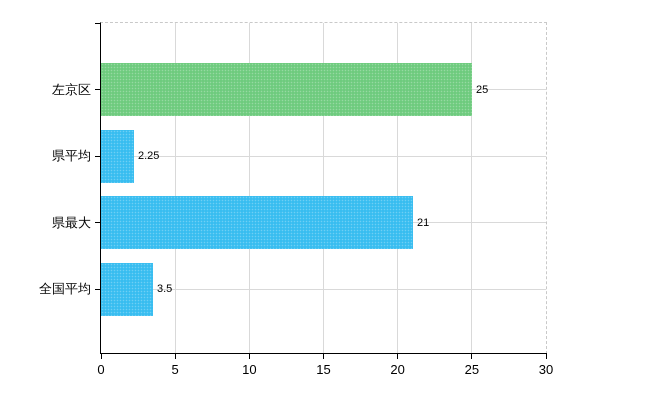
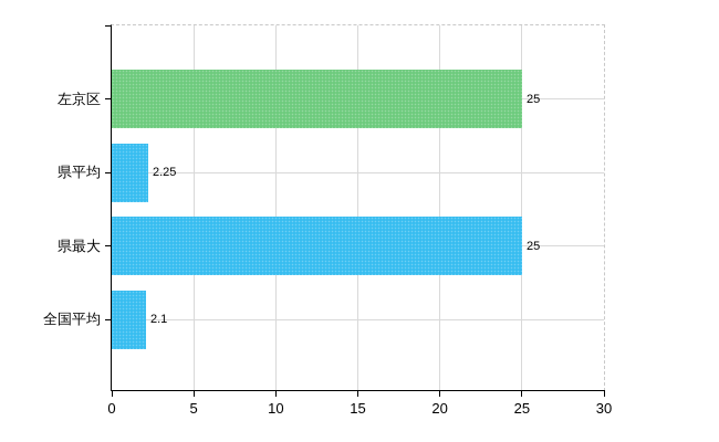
県最大: 21 -> 25
全国平均: 3.5 -> 2.1
